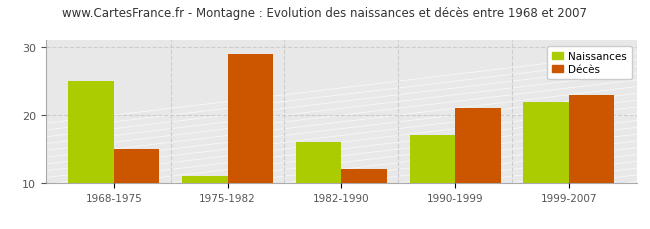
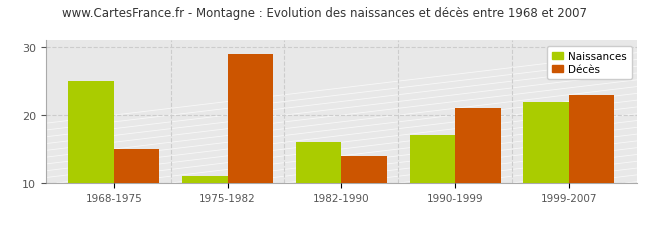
Décès/1982-1990: 12 -> 14
